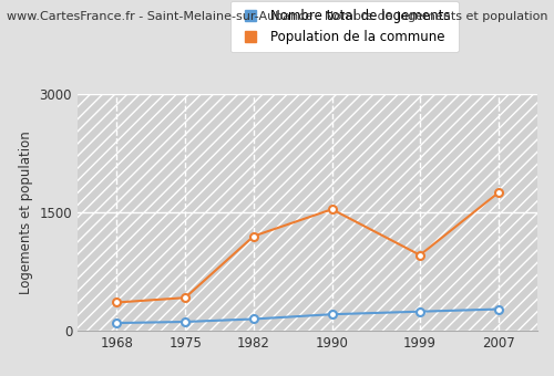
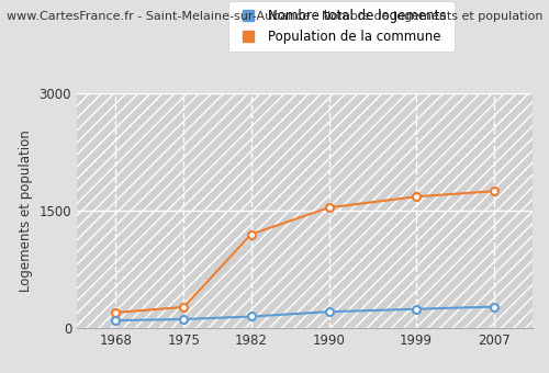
Population de la commune/1968: 360 -> 200
Population de la commune/1975: 420 -> 270
Population de la commune/1999: 960 -> 1680
